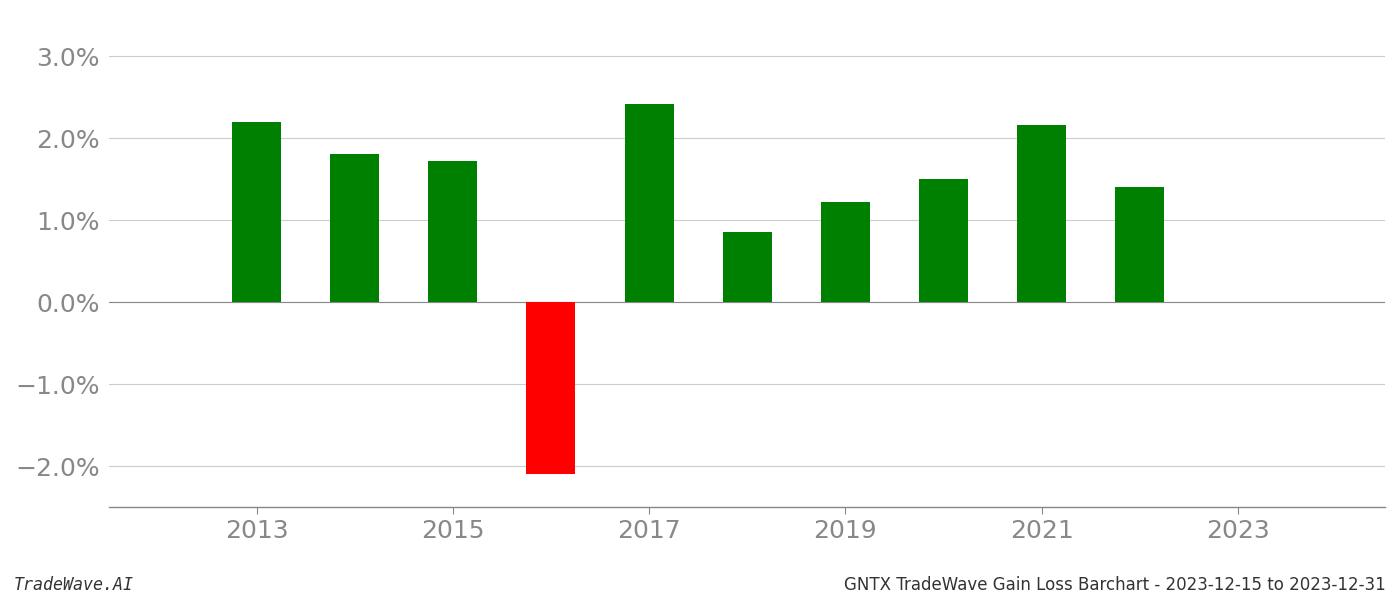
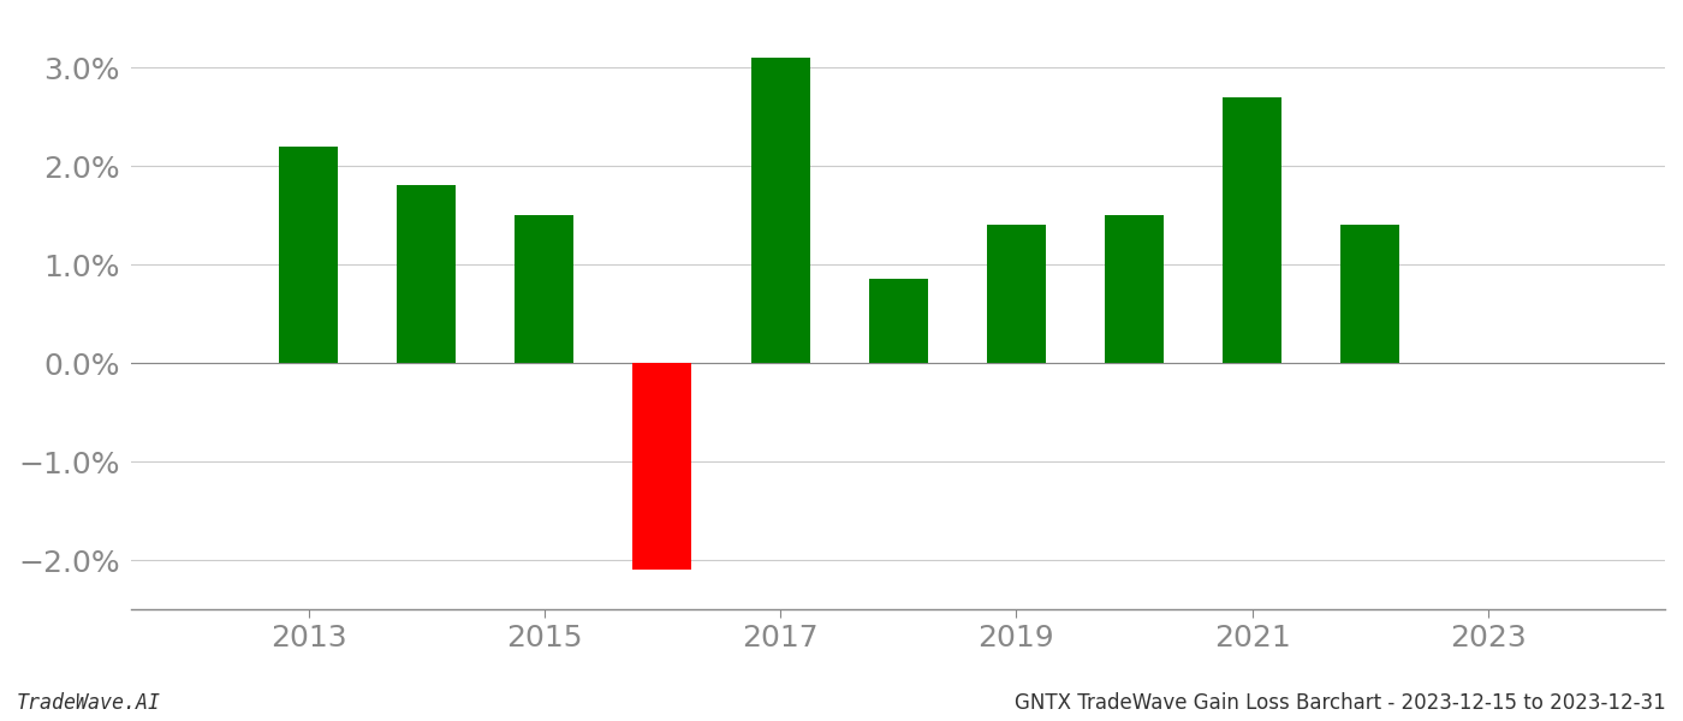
2015: 1.72% -> 1.50%
2017: 2.42% -> 3.10%
2019: 1.22% -> 1.40%
2021: 2.16% -> 2.70%
